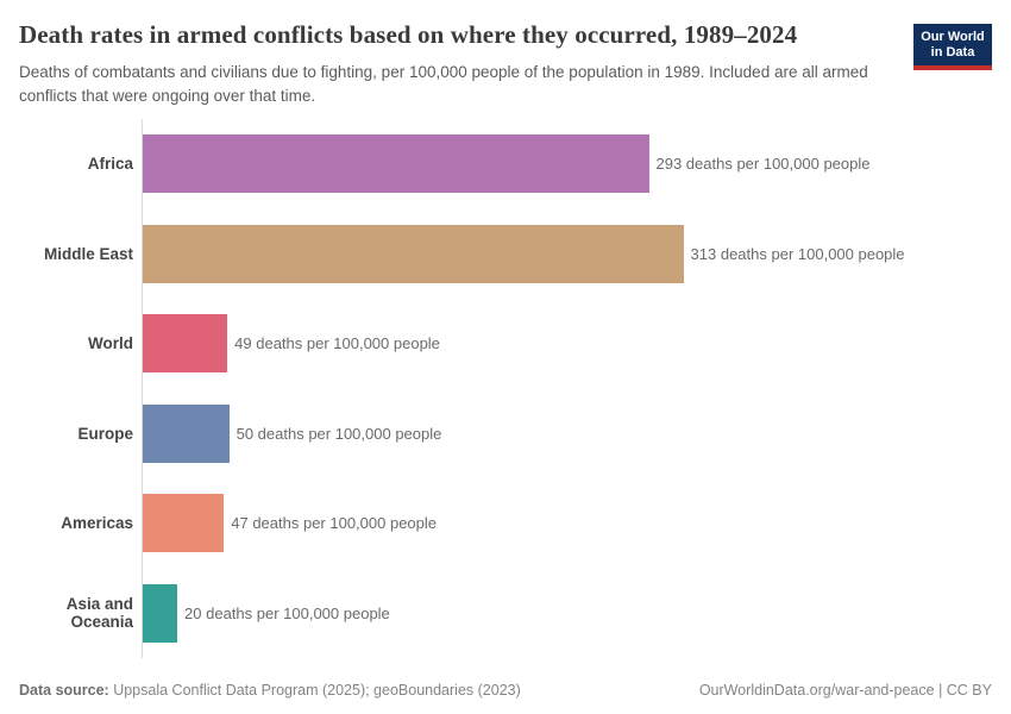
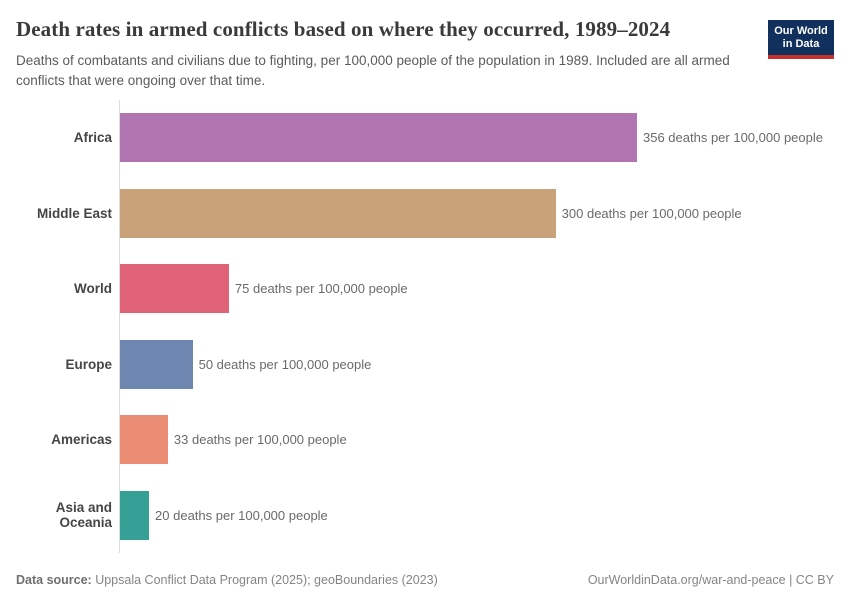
Africa: 293 -> 356
Middle East: 313 -> 300
World: 49 -> 75
Americas: 47 -> 33
